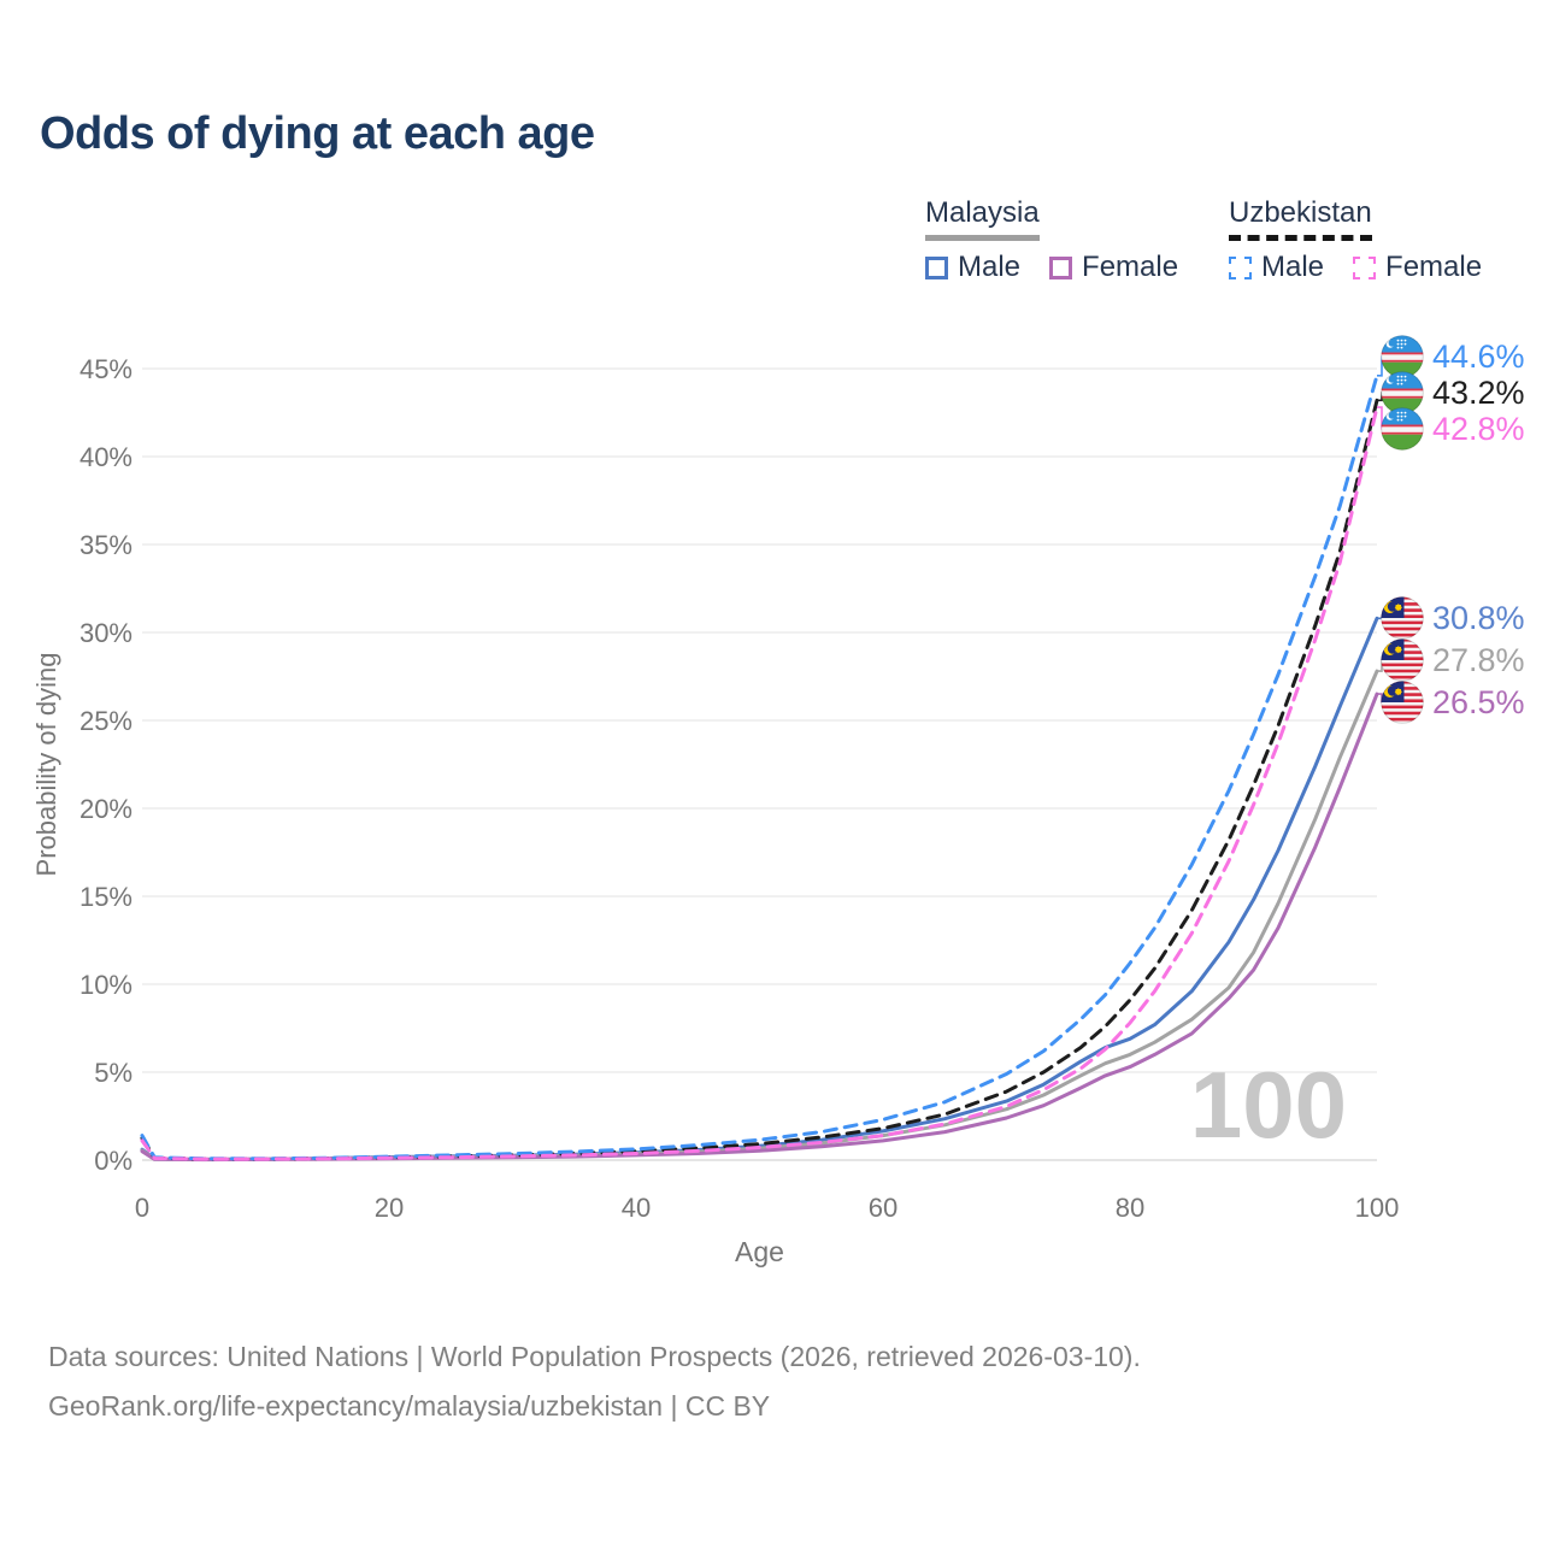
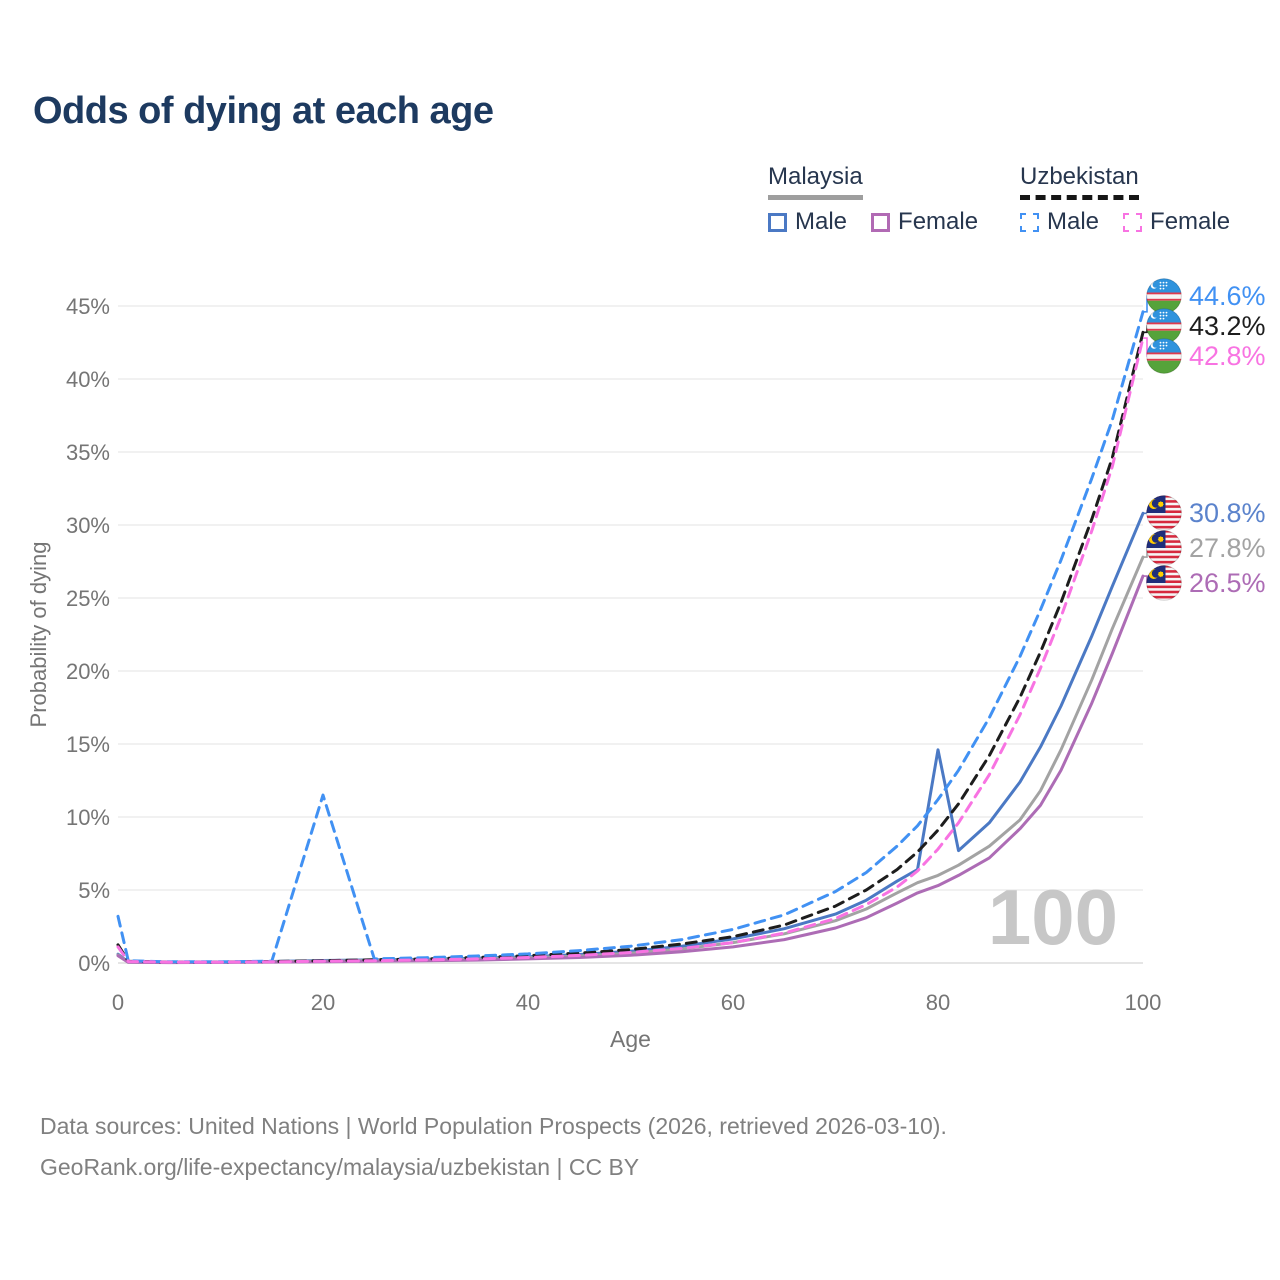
Uzbekistan Male/0: 1.4% -> 3.2%
Uzbekistan Male/20: 0.2% -> 11.5%
Malaysia Male/80: 6.9% -> 14.6%
